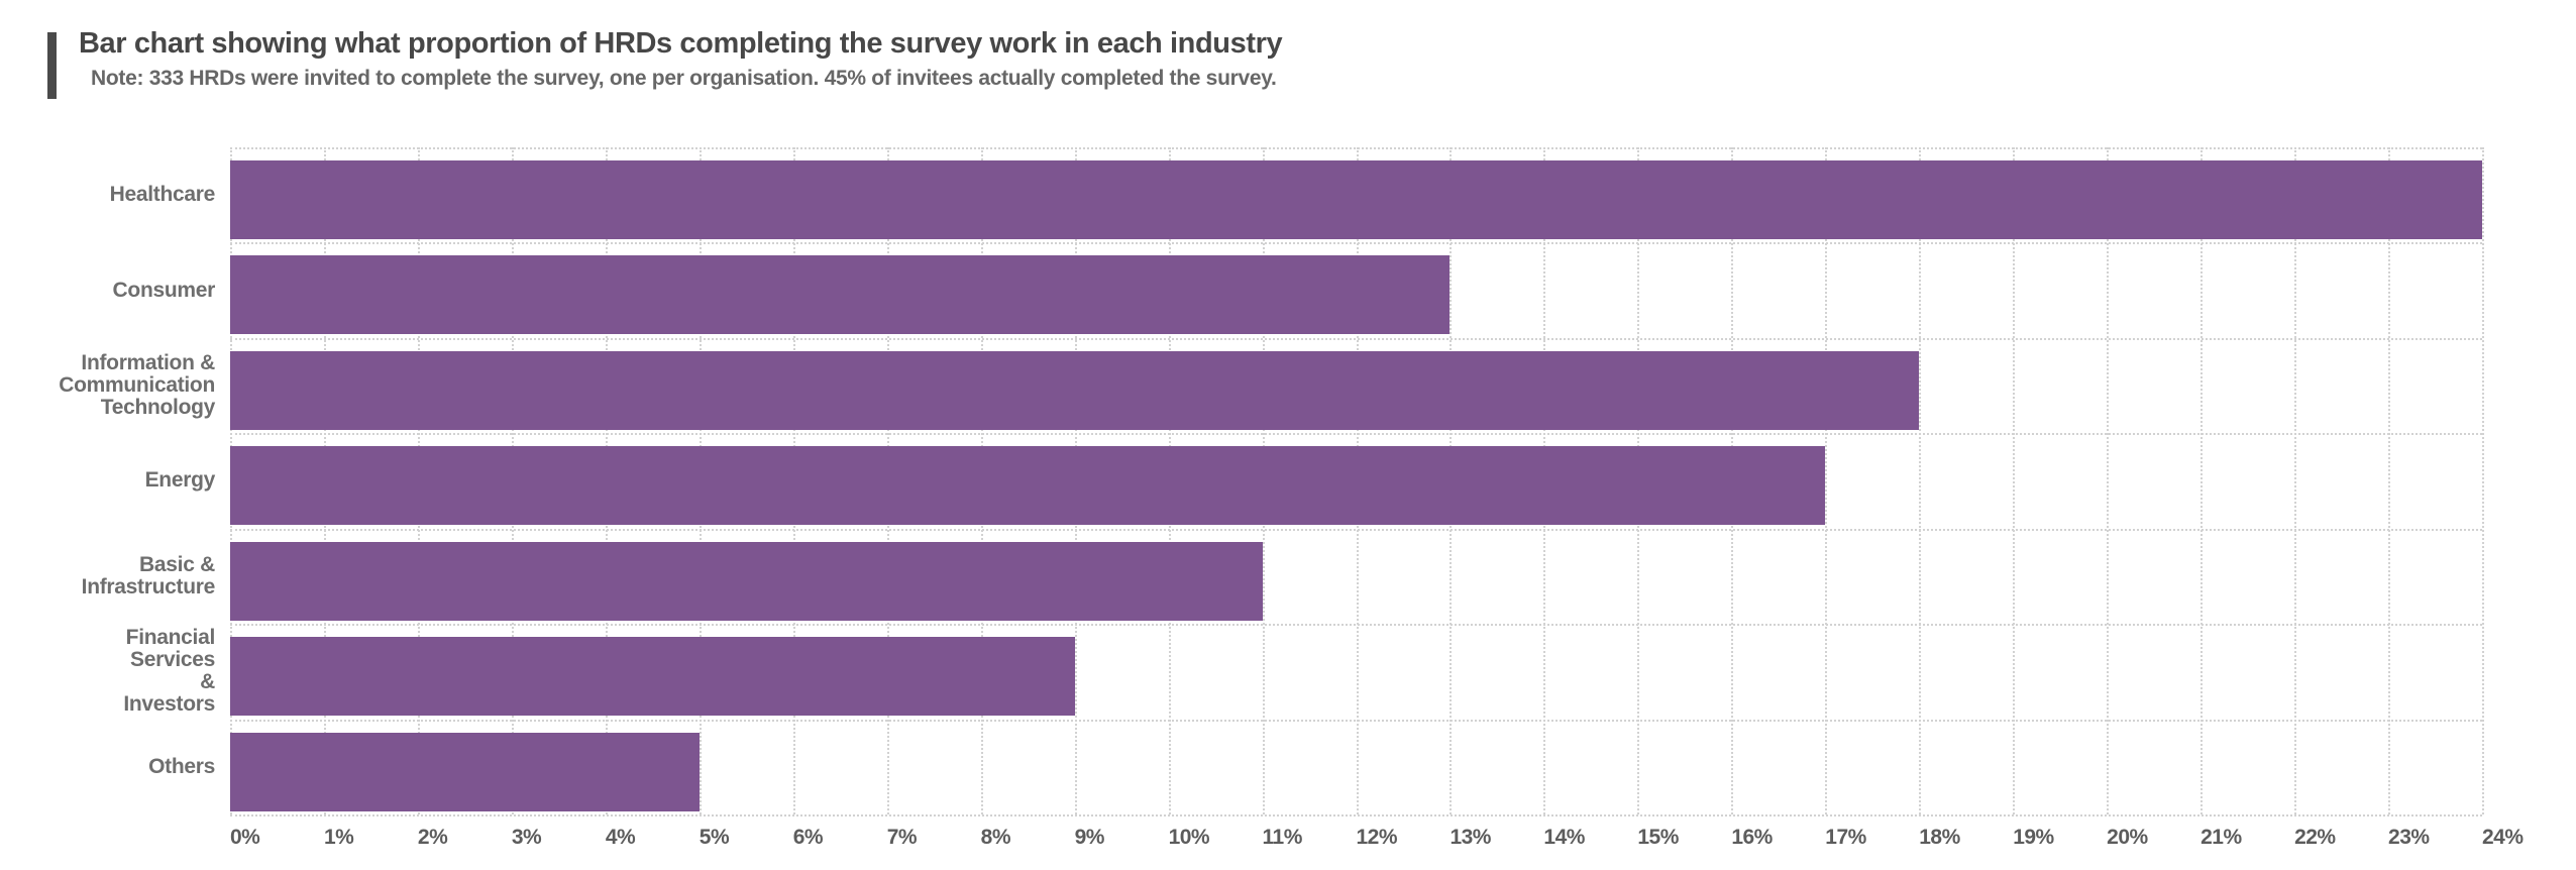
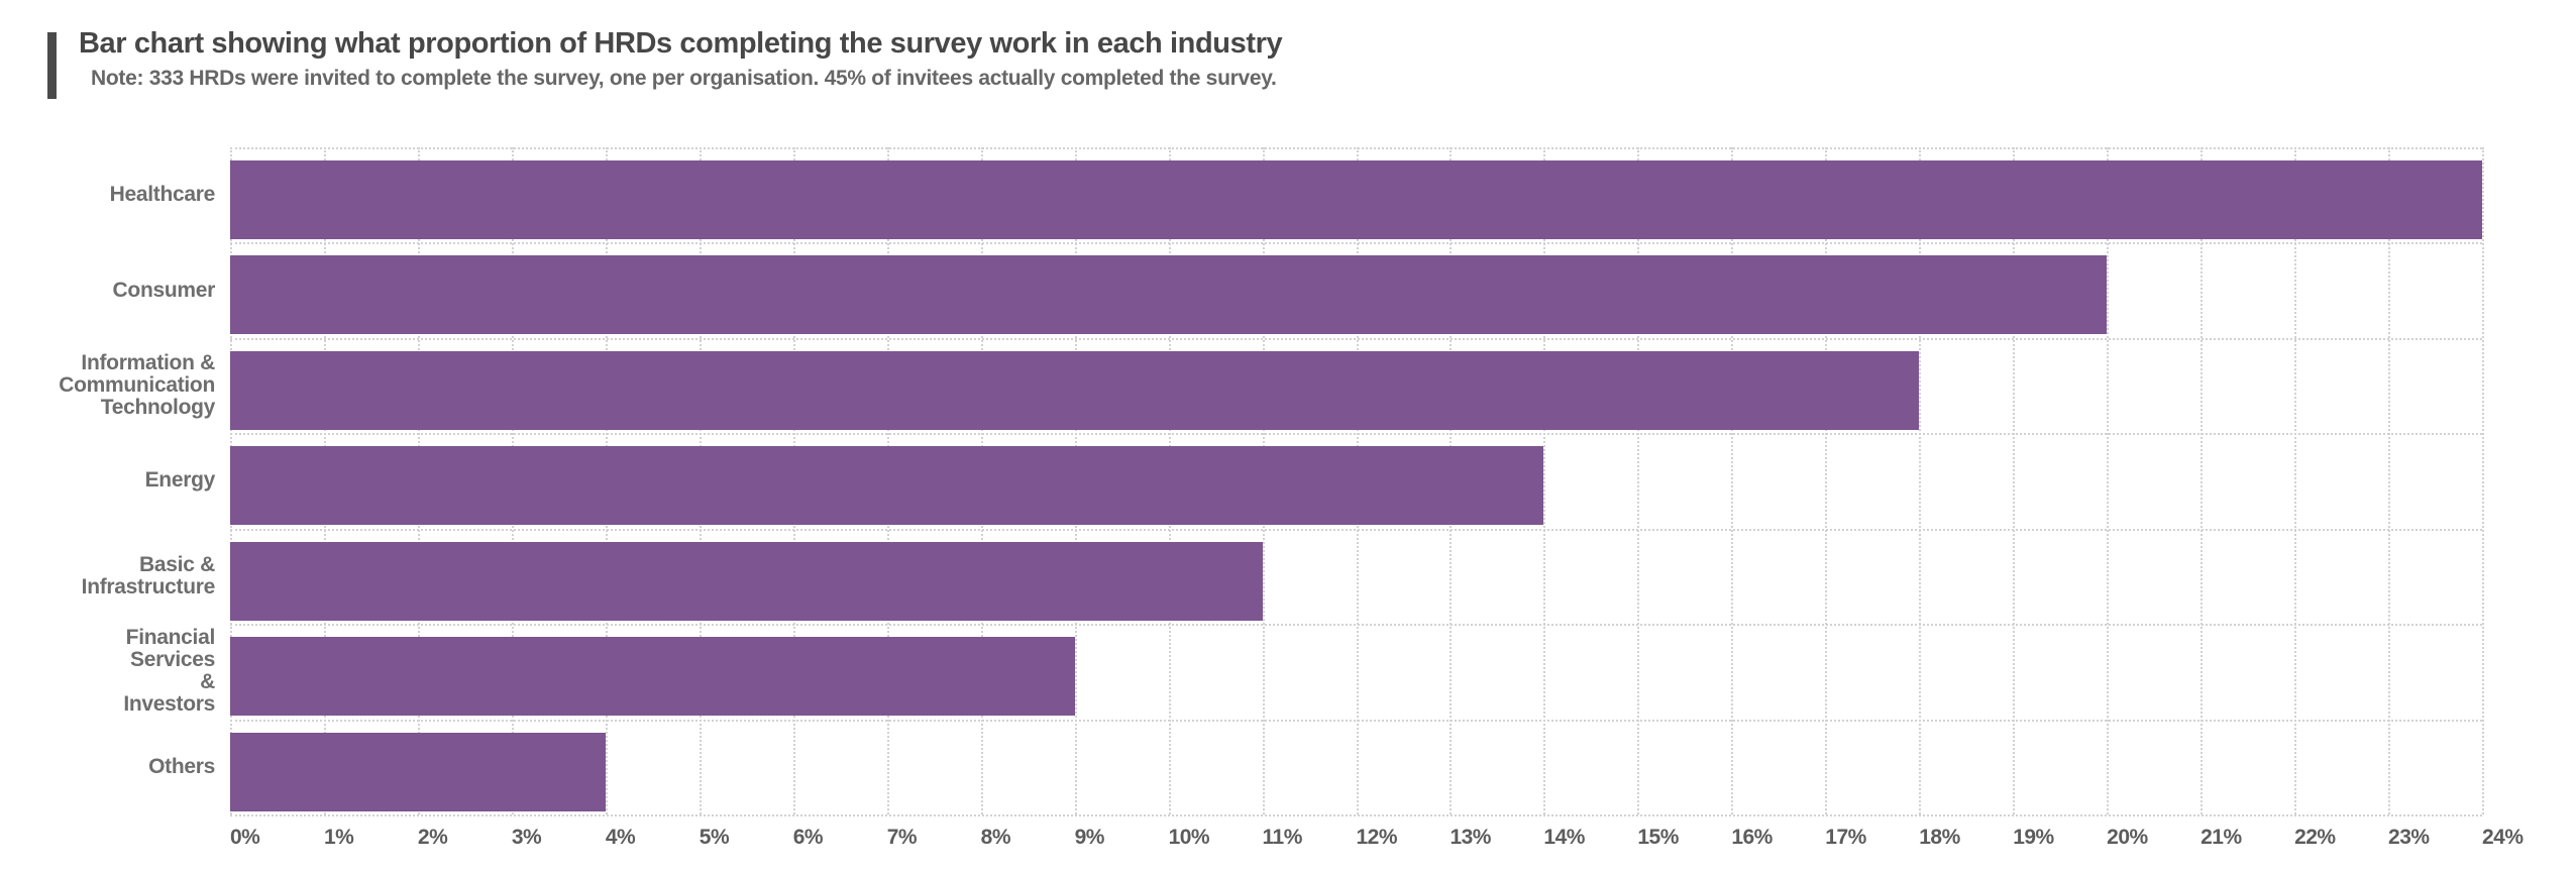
Consumer: 13% -> 20%
Energy: 17% -> 14%
Others: 5% -> 4%
